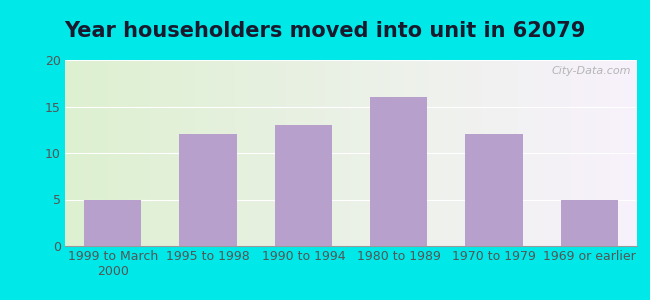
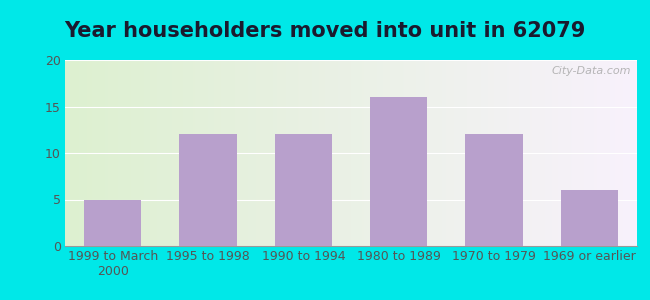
1990 to 1994: 13 -> 12
1969 or earlier: 5 -> 6
